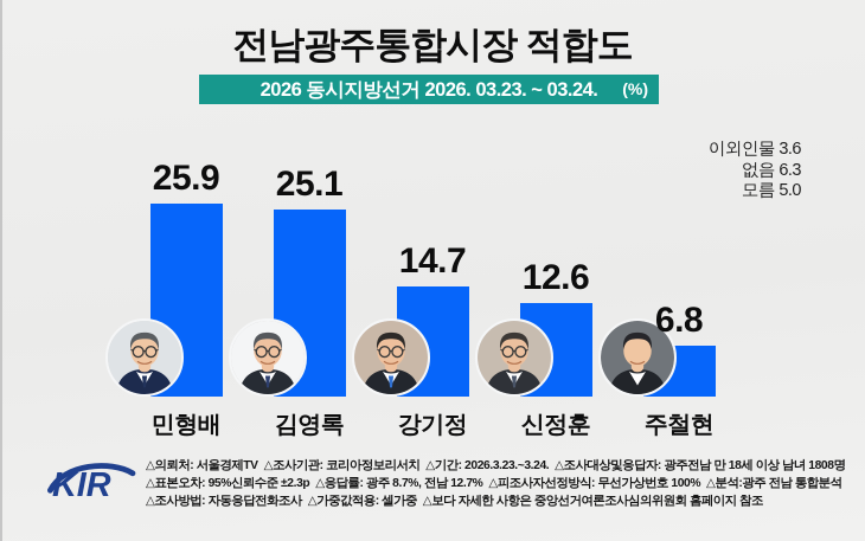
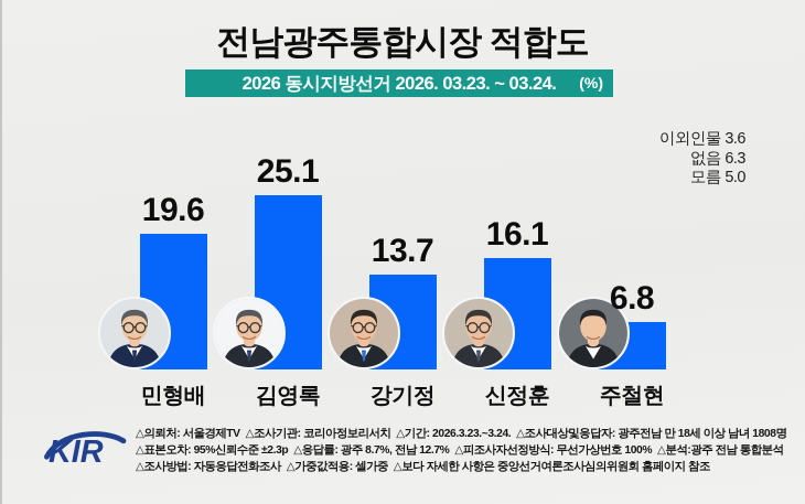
민형배: 25.9 -> 19.6
강기정: 14.7 -> 13.7
신정훈: 12.6 -> 16.1
